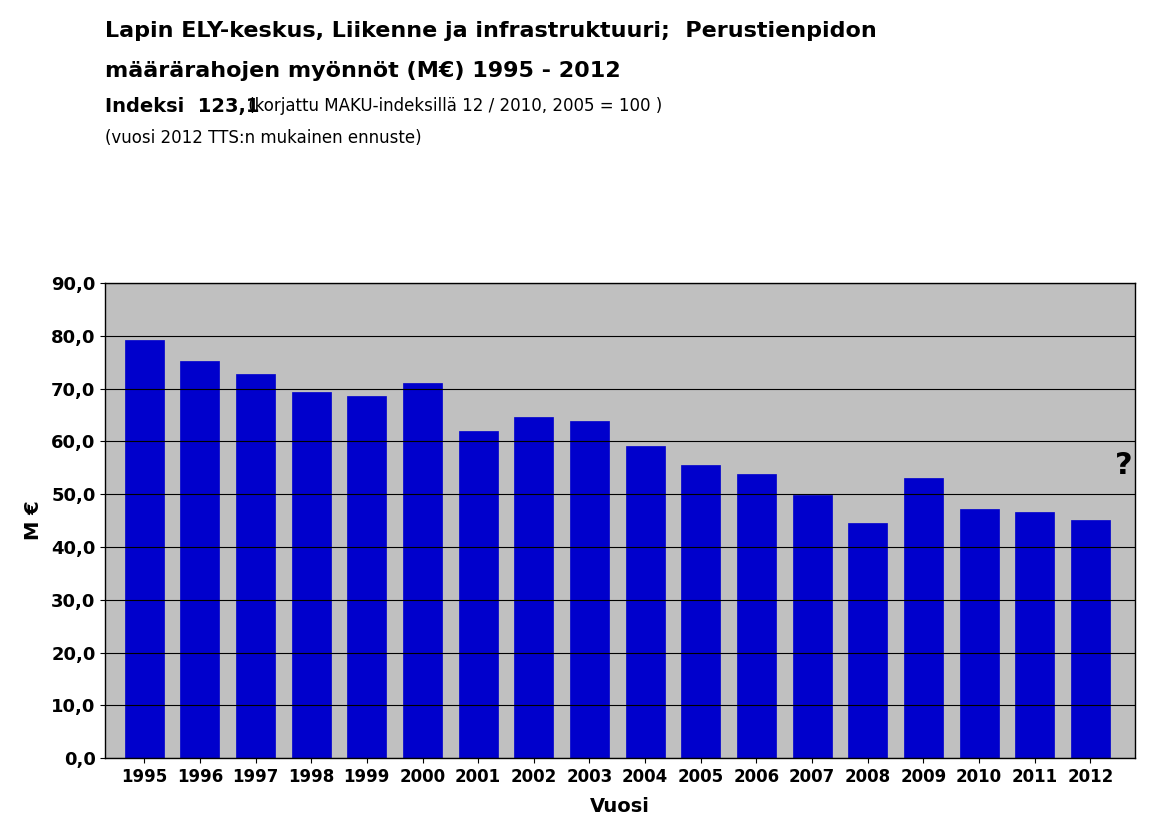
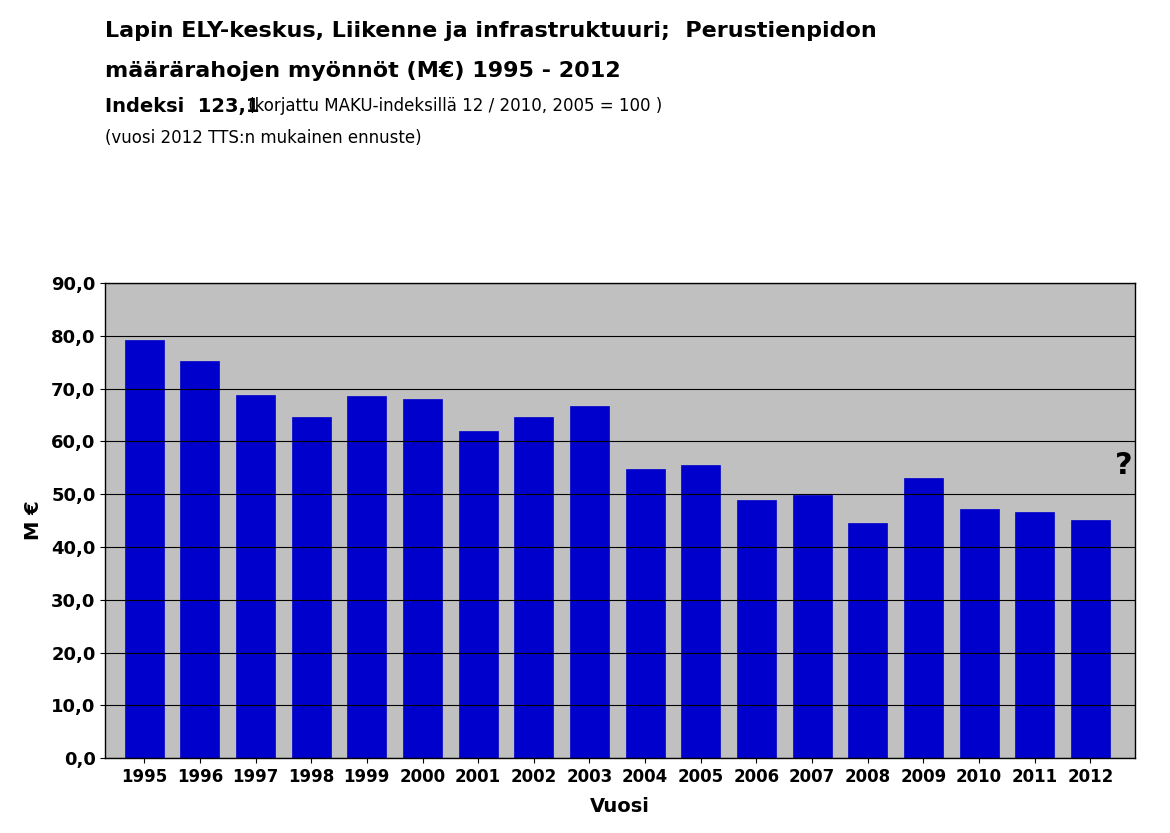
1997: 72,8 -> 68,8
1998: 69,3 -> 64,6
2000: 71,0 -> 68,0
2003: 63,9 -> 66,8
2004: 59,2 -> 54,8
2006: 53,8 -> 49,0
